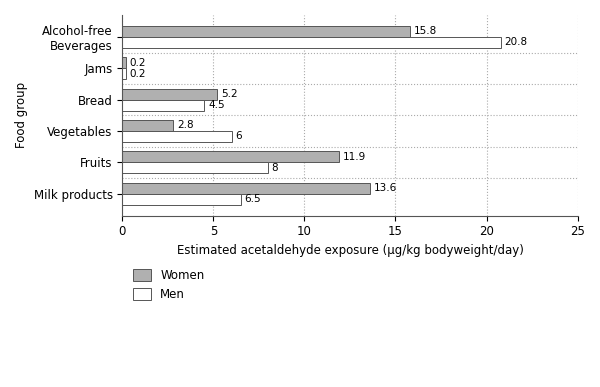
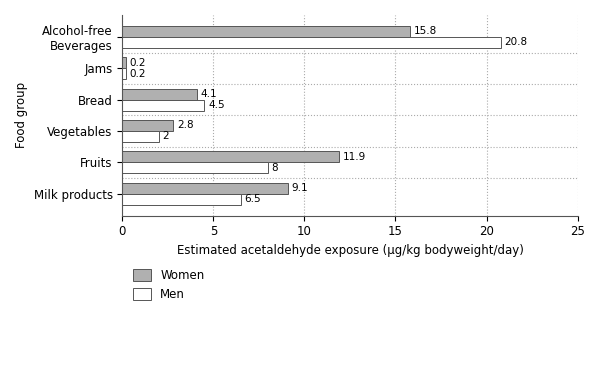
Women/Bread: 5.2 -> 4.1
Men/Vegetables: 6 -> 2
Women/Milk products: 13.6 -> 9.1
